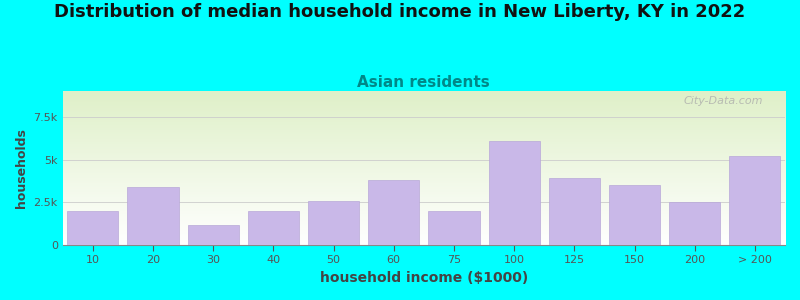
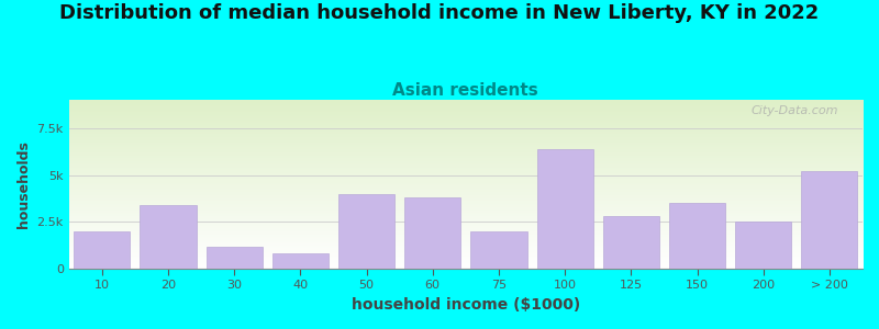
40: 2.0k -> 0.8k
50: 2.6k -> 4.0k
100: 6.1k -> 6.4k
125: 3.9k -> 2.8k
